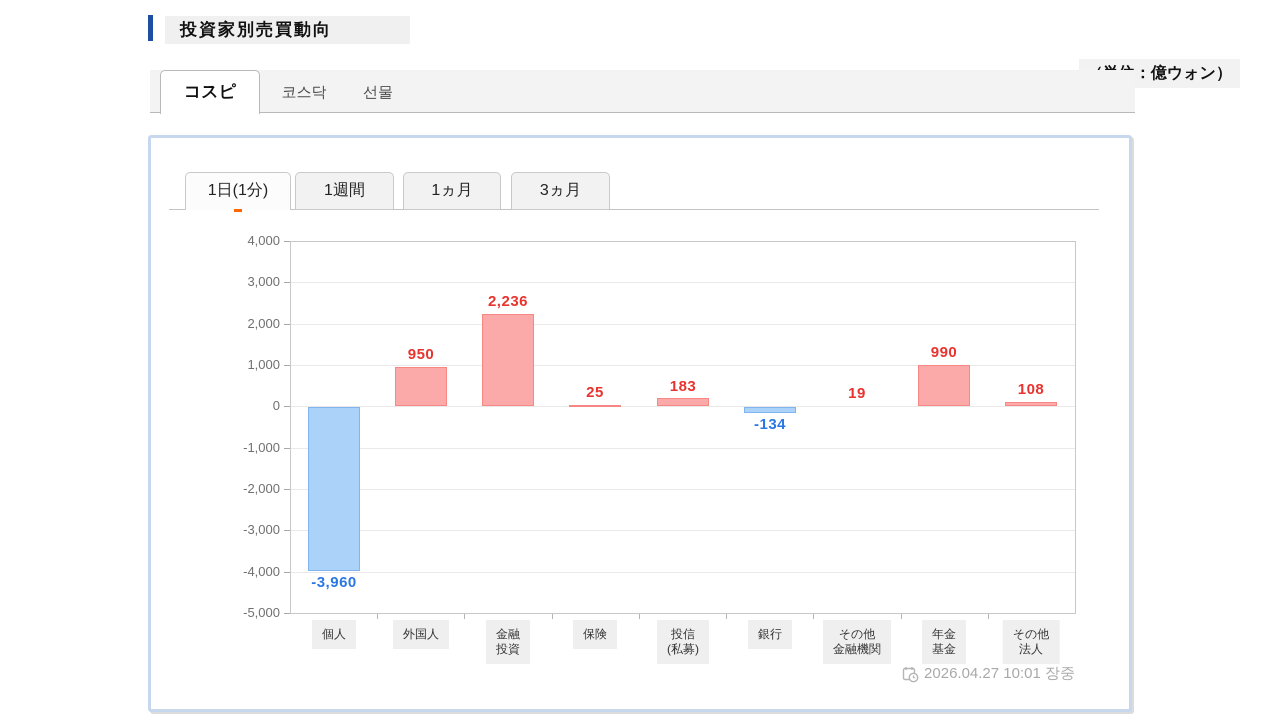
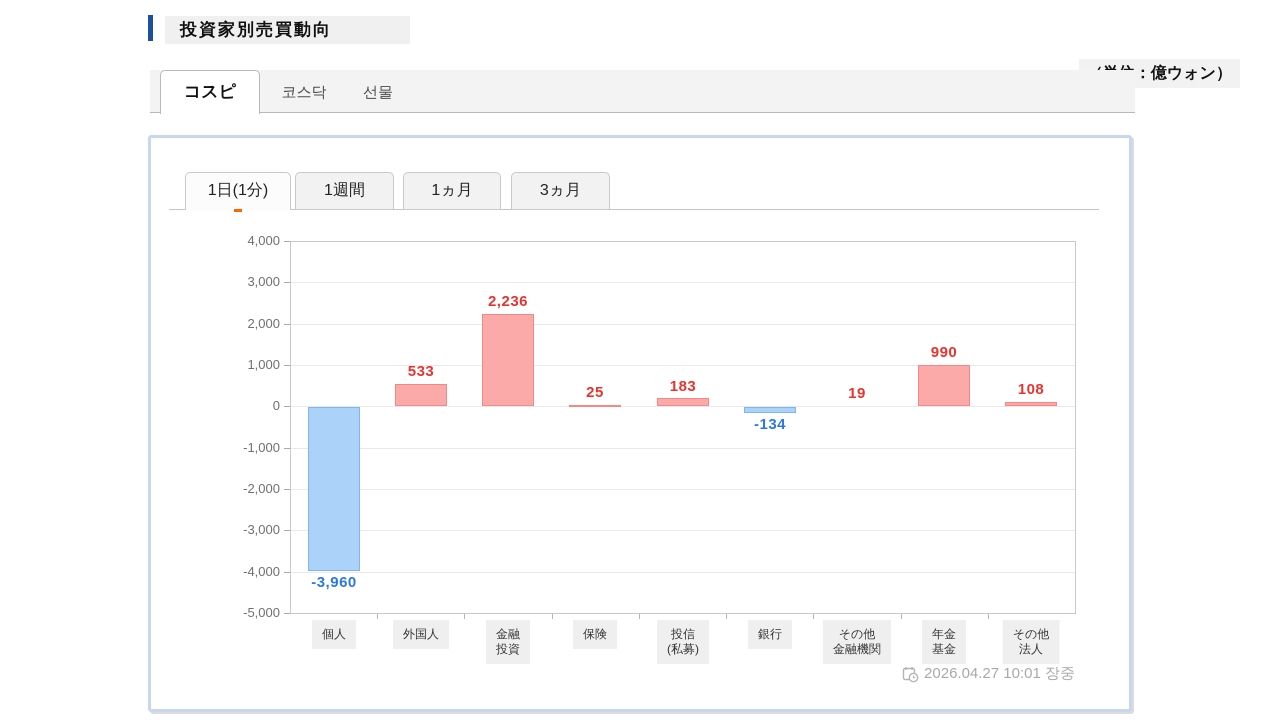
外国人: 950 -> 533
